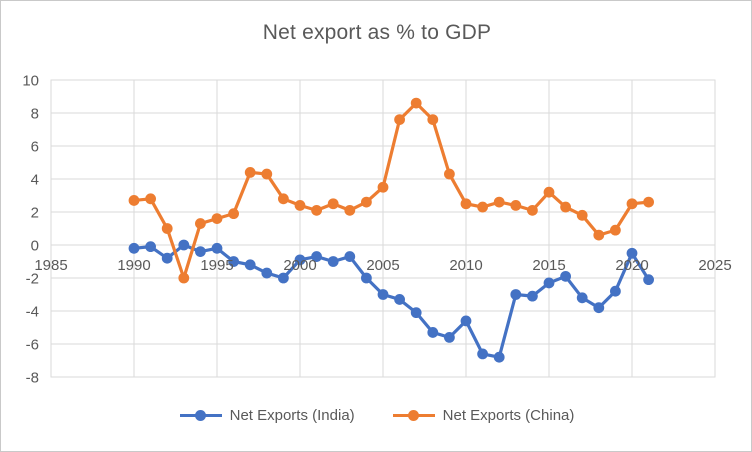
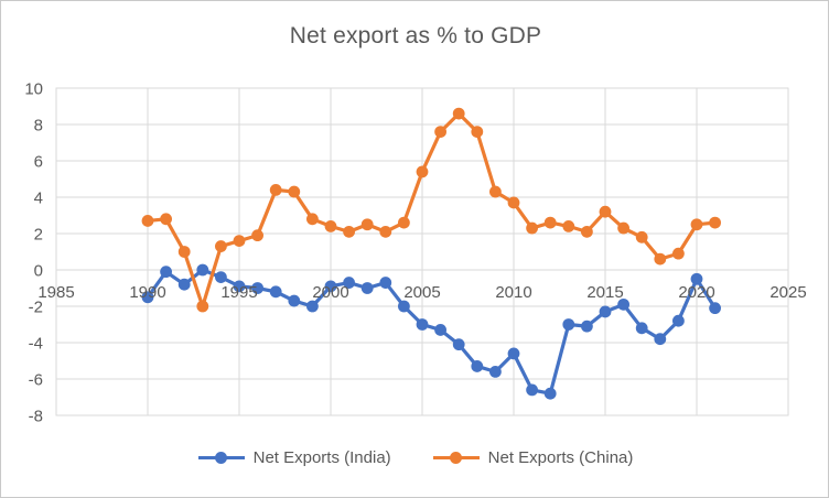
Net Exports (India)/1990: -0.2 -> -1.5
Net Exports (India)/1995: -0.2 -> -0.9
Net Exports (China)/2005: 3.5 -> 5.4
Net Exports (China)/2010: 2.5 -> 3.7
